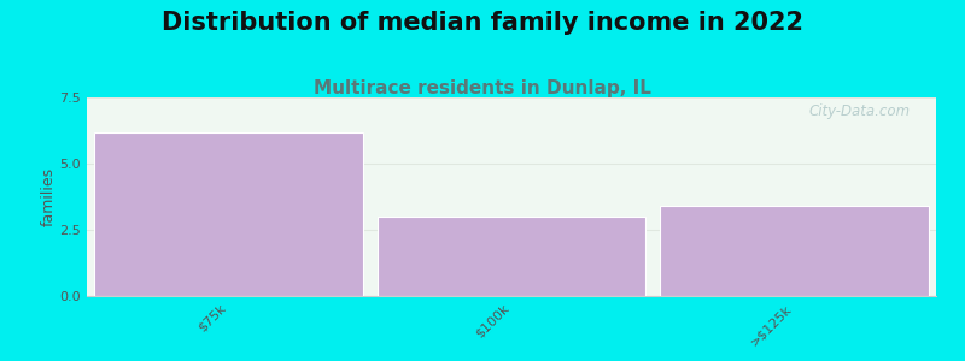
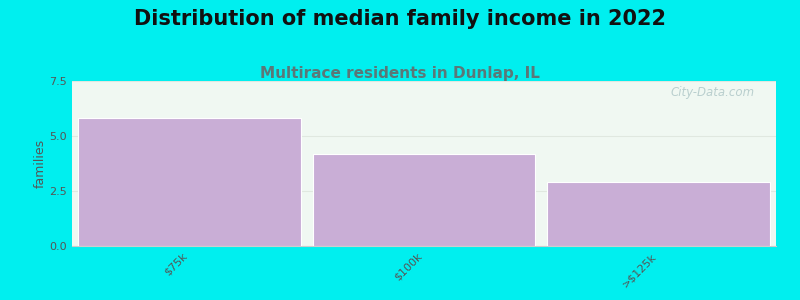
$75k: 6.2 -> 5.8
$100k: 3.0 -> 4.2
>$125k: 3.4 -> 2.9
